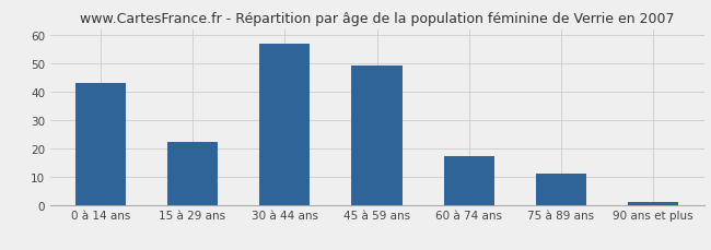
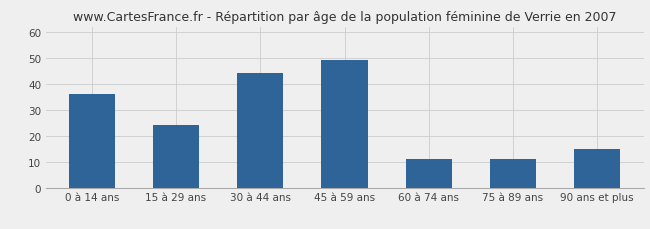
0 à 14 ans: 43 -> 36
15 à 29 ans: 22 -> 24
30 à 44 ans: 57 -> 44
60 à 74 ans: 17 -> 11
90 ans et plus: 1 -> 15
